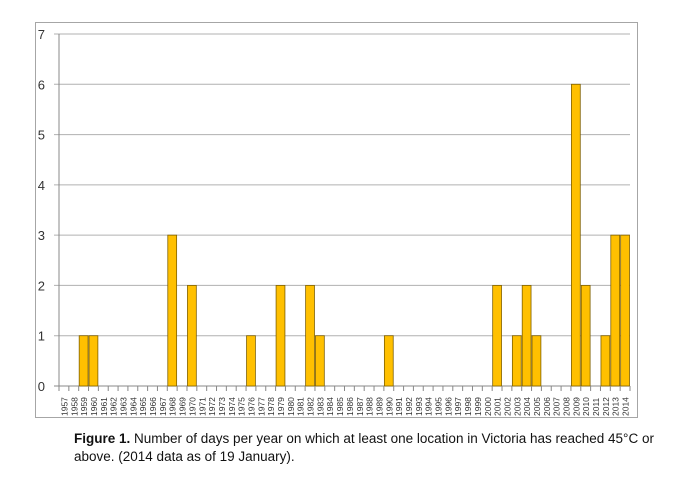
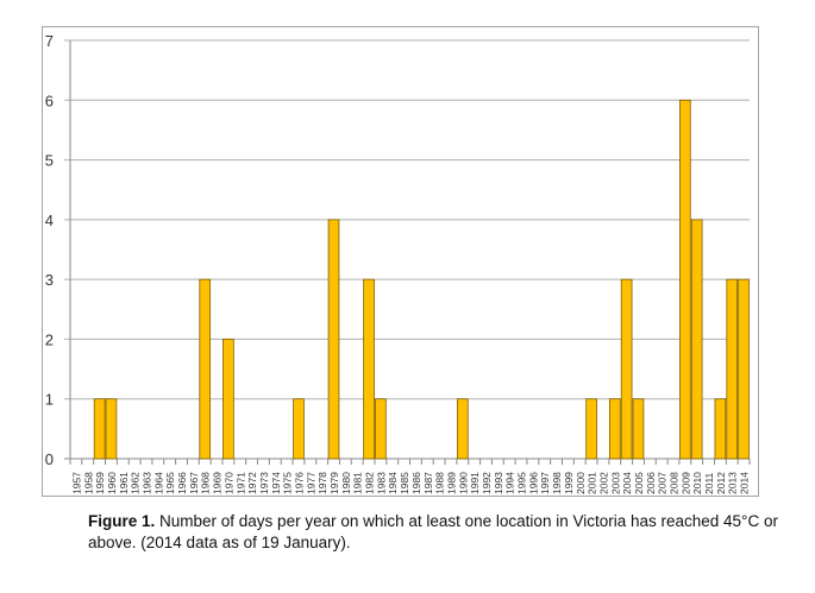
1979: 2 -> 4
1982: 2 -> 3
2001: 2 -> 1
2004: 2 -> 3
2010: 2 -> 4
